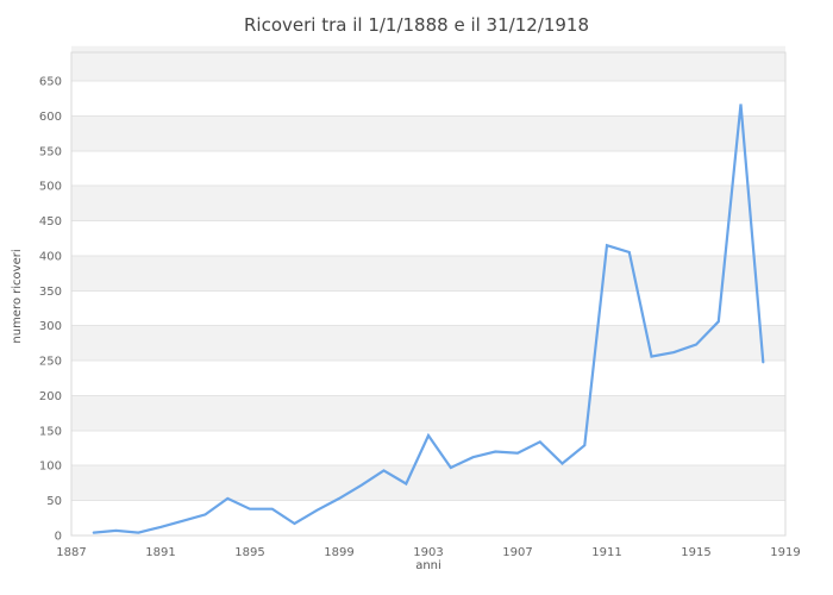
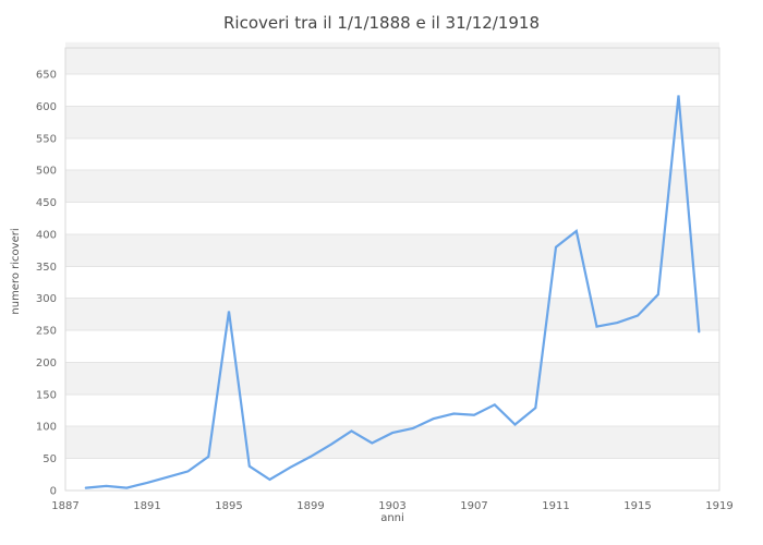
1895: 40 -> 280
1903: 140 -> 90
1911: 420 -> 380
